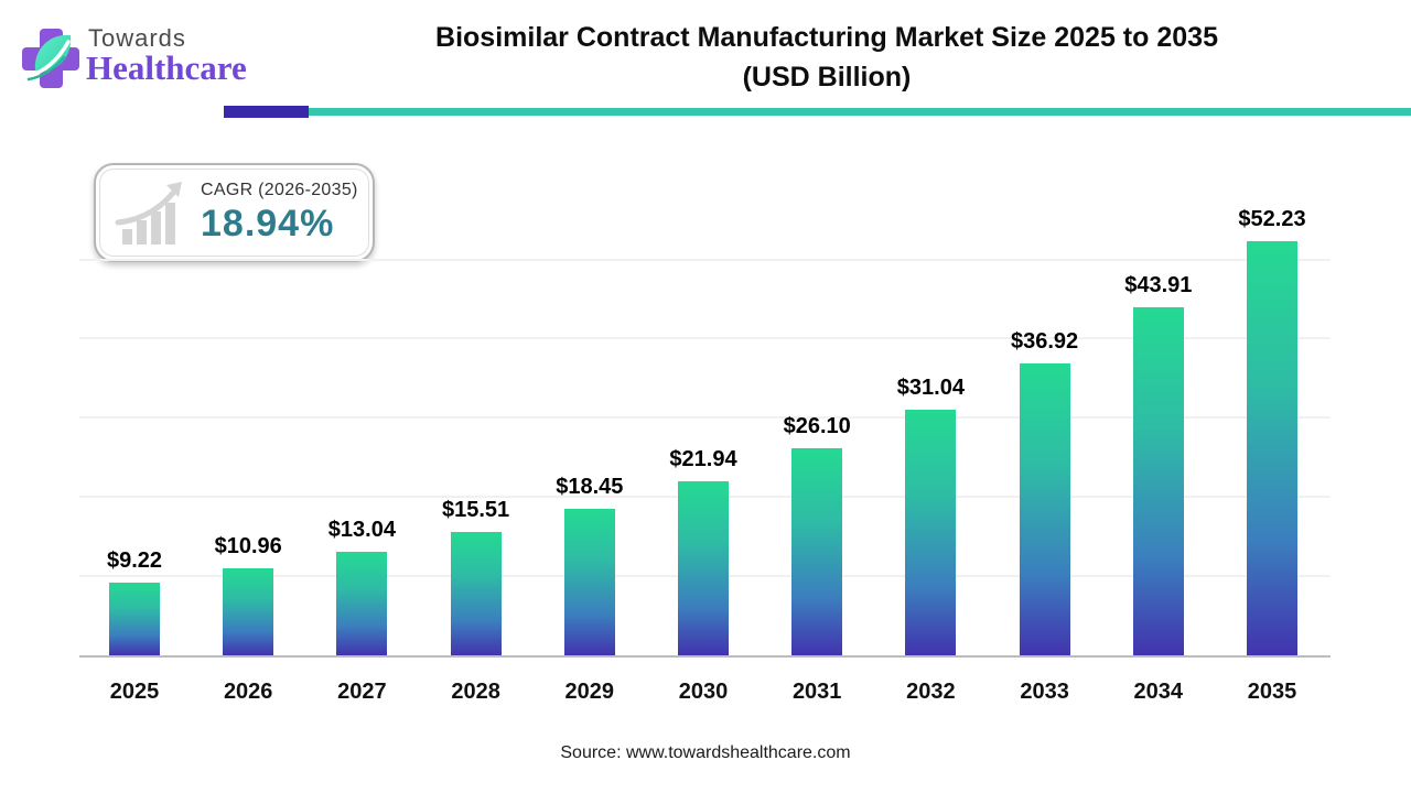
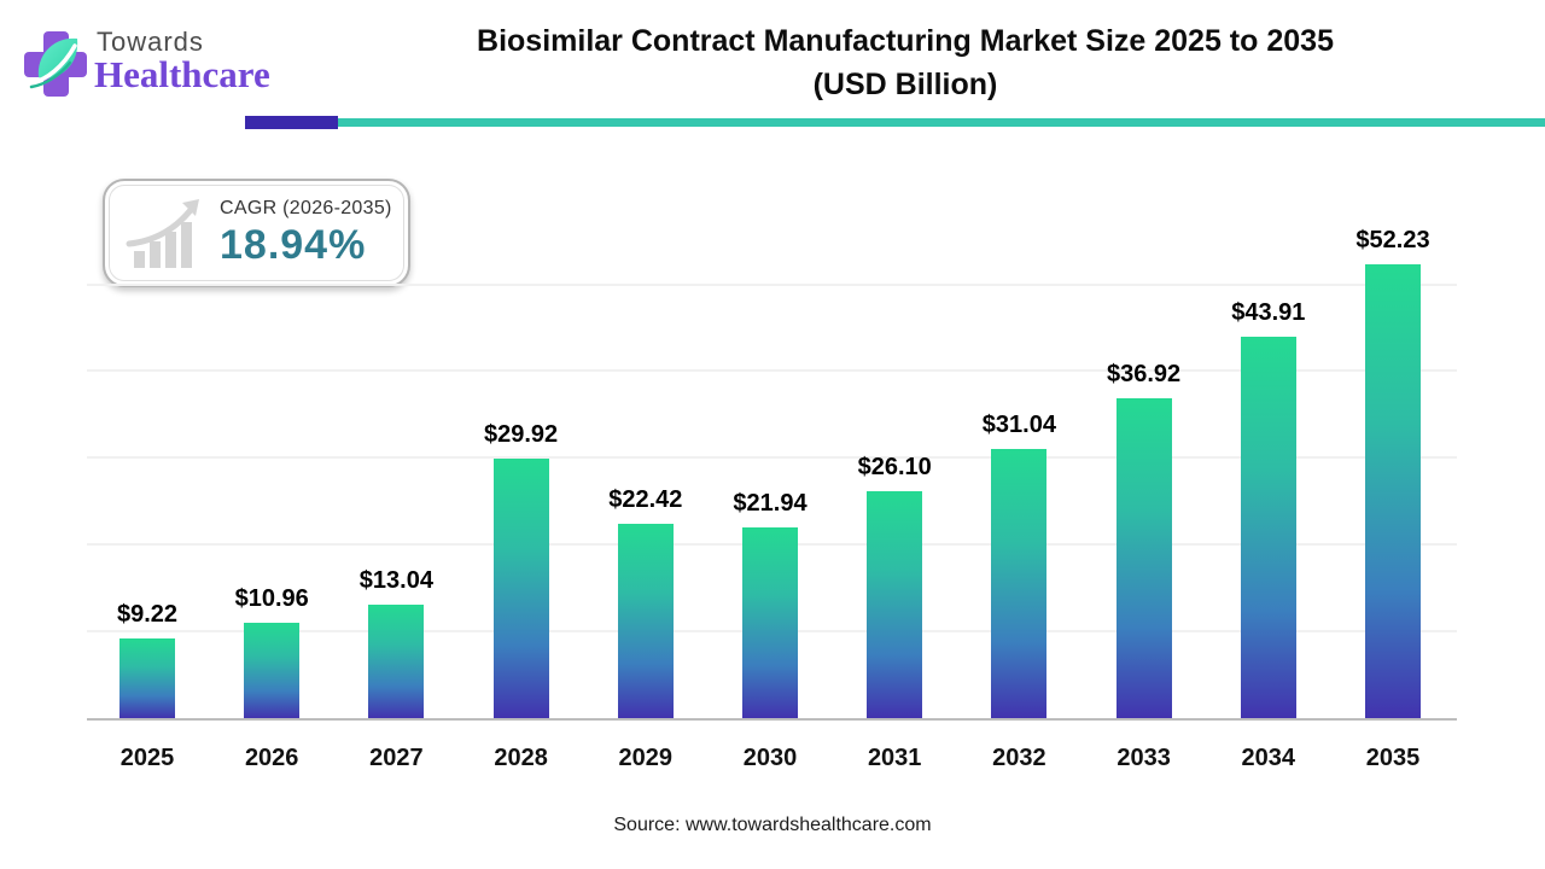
2028: $15.51 -> $29.92
2029: $18.45 -> $22.42
